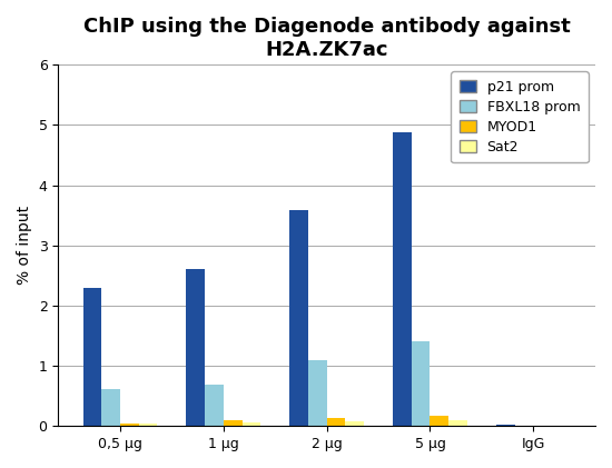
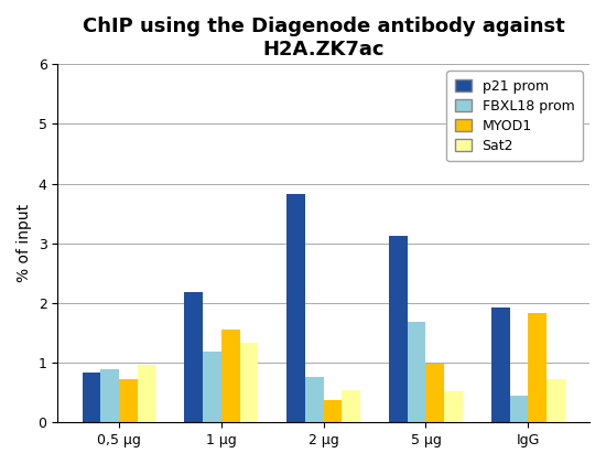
p21 prom/0,5 μg: 2.30 -> 0.84
FBXL18 prom/0,5 μg: 0.62 -> 0.90
MYOD1/0,5 μg: 0.05 -> 0.72
Sat2/0,5 μg: 0.04 -> 0.96
p21 prom/1 μg: 2.60 -> 2.18
FBXL18 prom/1 μg: 0.68 -> 1.18
MYOD1/1 μg: 0.10 -> 1.56
Sat2/1 μg: 0.06 -> 1.34
p21 prom/2 μg: 3.58 -> 3.82
FBXL18 prom/2 μg: 1.10 -> 0.76
MYOD1/2 μg: 0.13 -> 0.38
Sat2/2 μg: 0.08 -> 0.54
p21 prom/5 μg: 4.88 -> 3.12
FBXL18 prom/5 μg: 1.40 -> 1.68
MYOD1/5 μg: 0.18 -> 0.98
Sat2/5 μg: 0.10 -> 0.52
p21 prom/IgG: 0.02 -> 1.92
FBXL18 prom/IgG: 0.01 -> 0.44
MYOD1/IgG: 0.01 -> 1.84
Sat2/IgG: 0.01 -> 0.72
